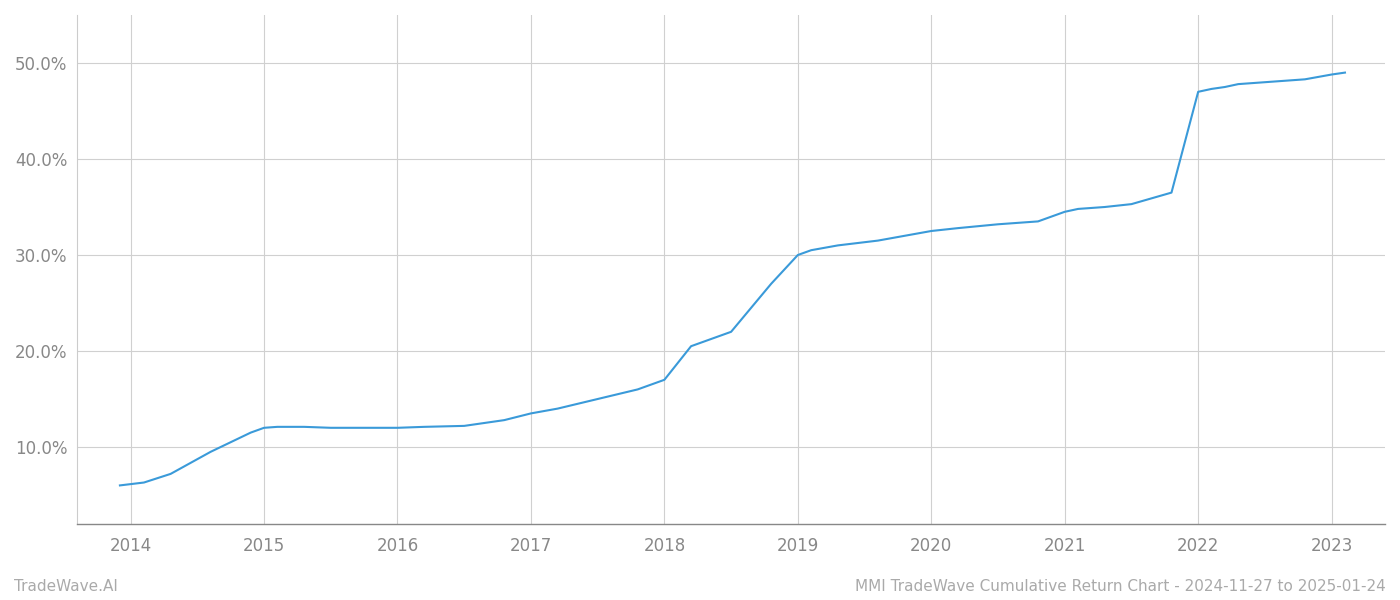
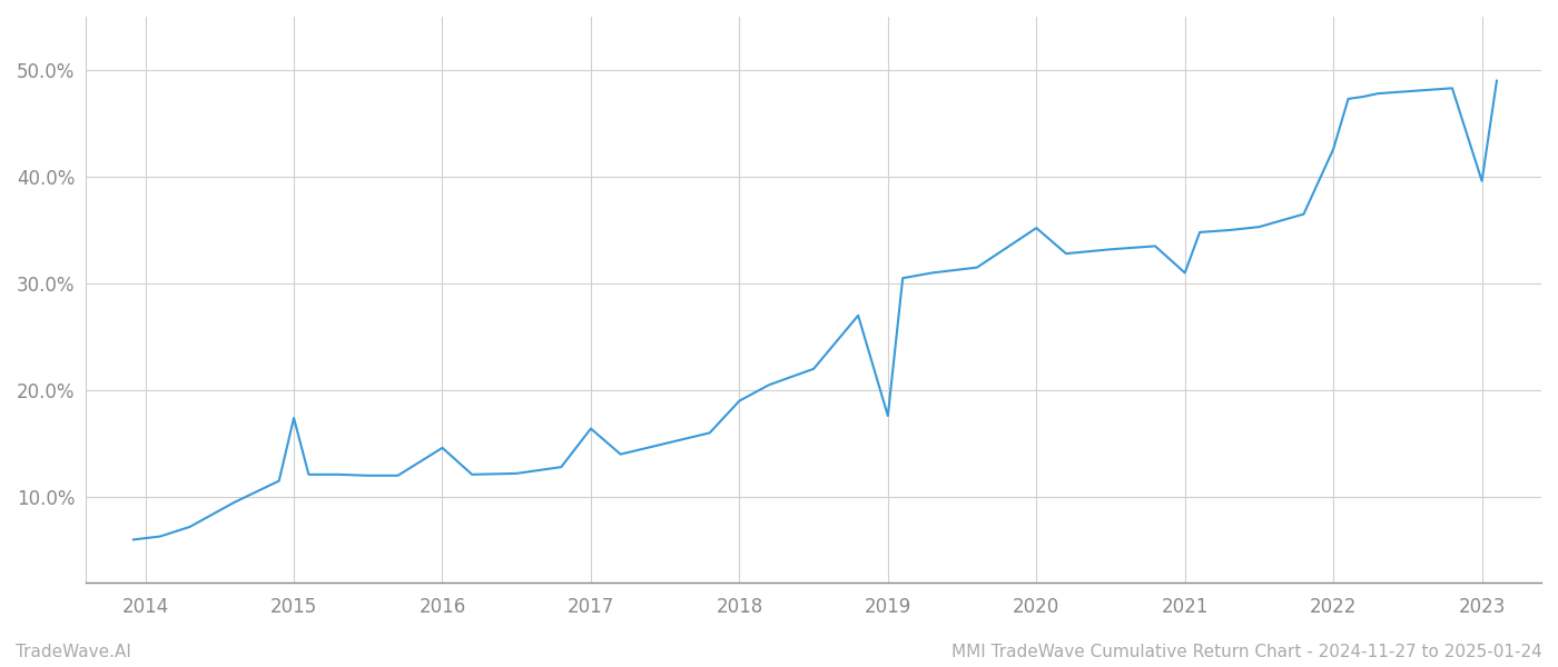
2015: 12.0% -> 17.4%
2016: 12.0% -> 14.6%
2017: 13.5% -> 16.4%
2018: 17.0% -> 19.0%
2019: 30.0% -> 17.6%
2020: 32.5% -> 35.2%
2021: 34.5% -> 31.0%
2022: 47.0% -> 42.6%
2023: 48.8% -> 39.6%
